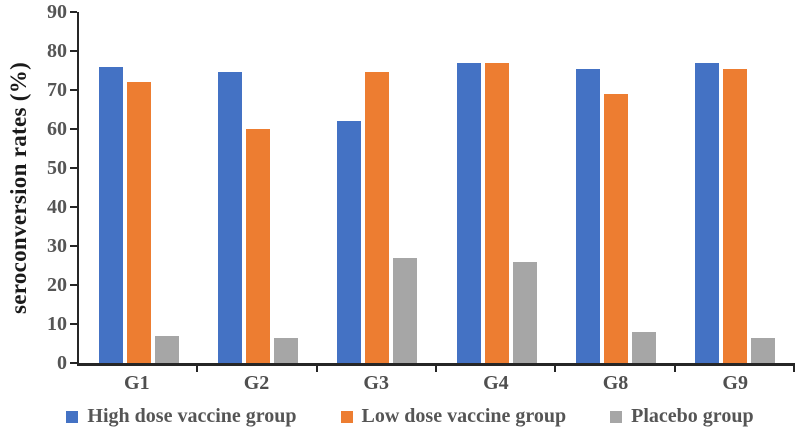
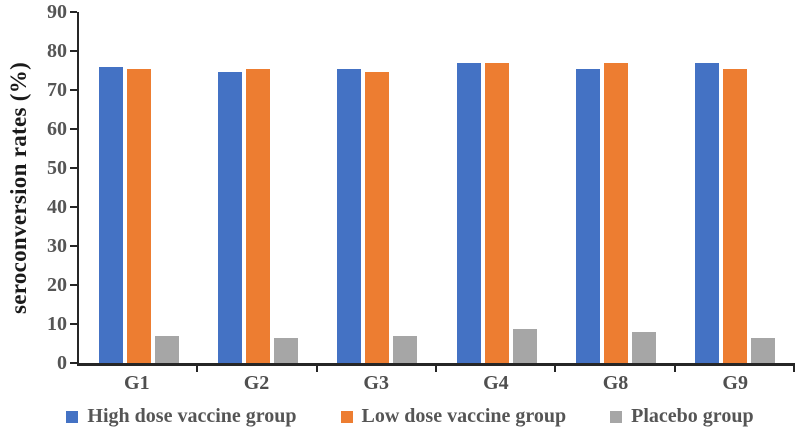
Low dose vaccine group/G1: 72 -> 75
Low dose vaccine group/G2: 60 -> 75
High dose vaccine group/G3: 62 -> 75
Placebo group/G3: 27 -> 7
Placebo group/G4: 26 -> 9
Low dose vaccine group/G8: 69 -> 77
